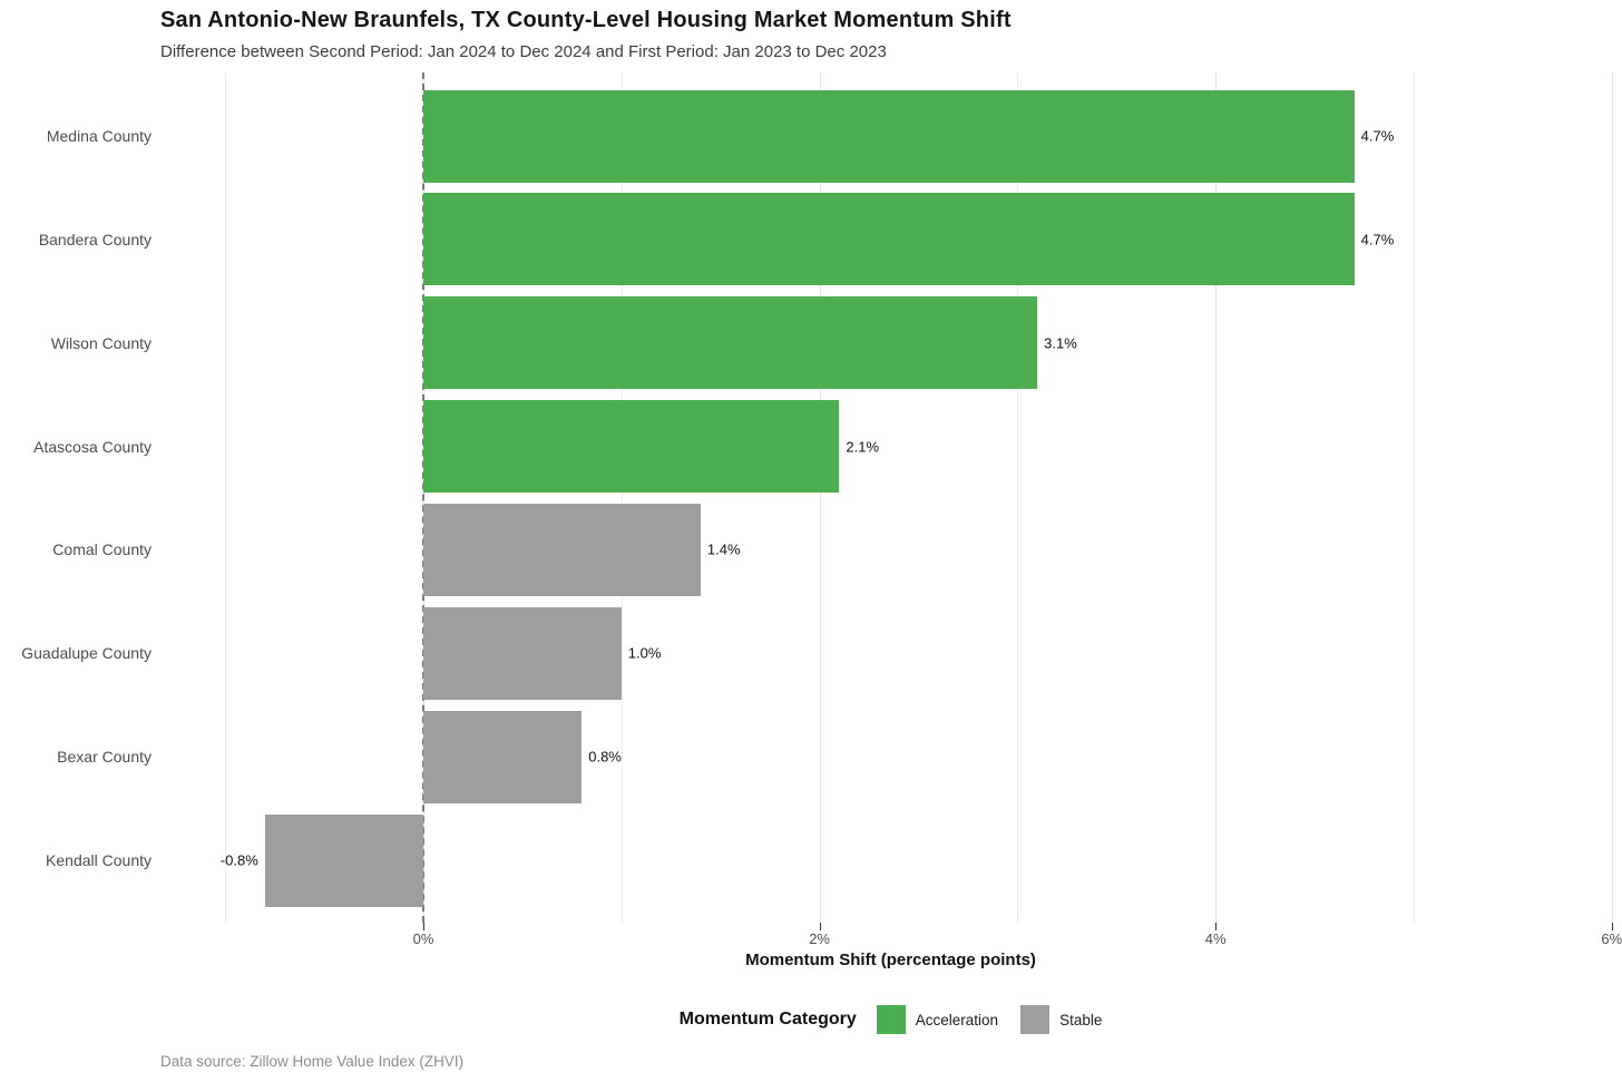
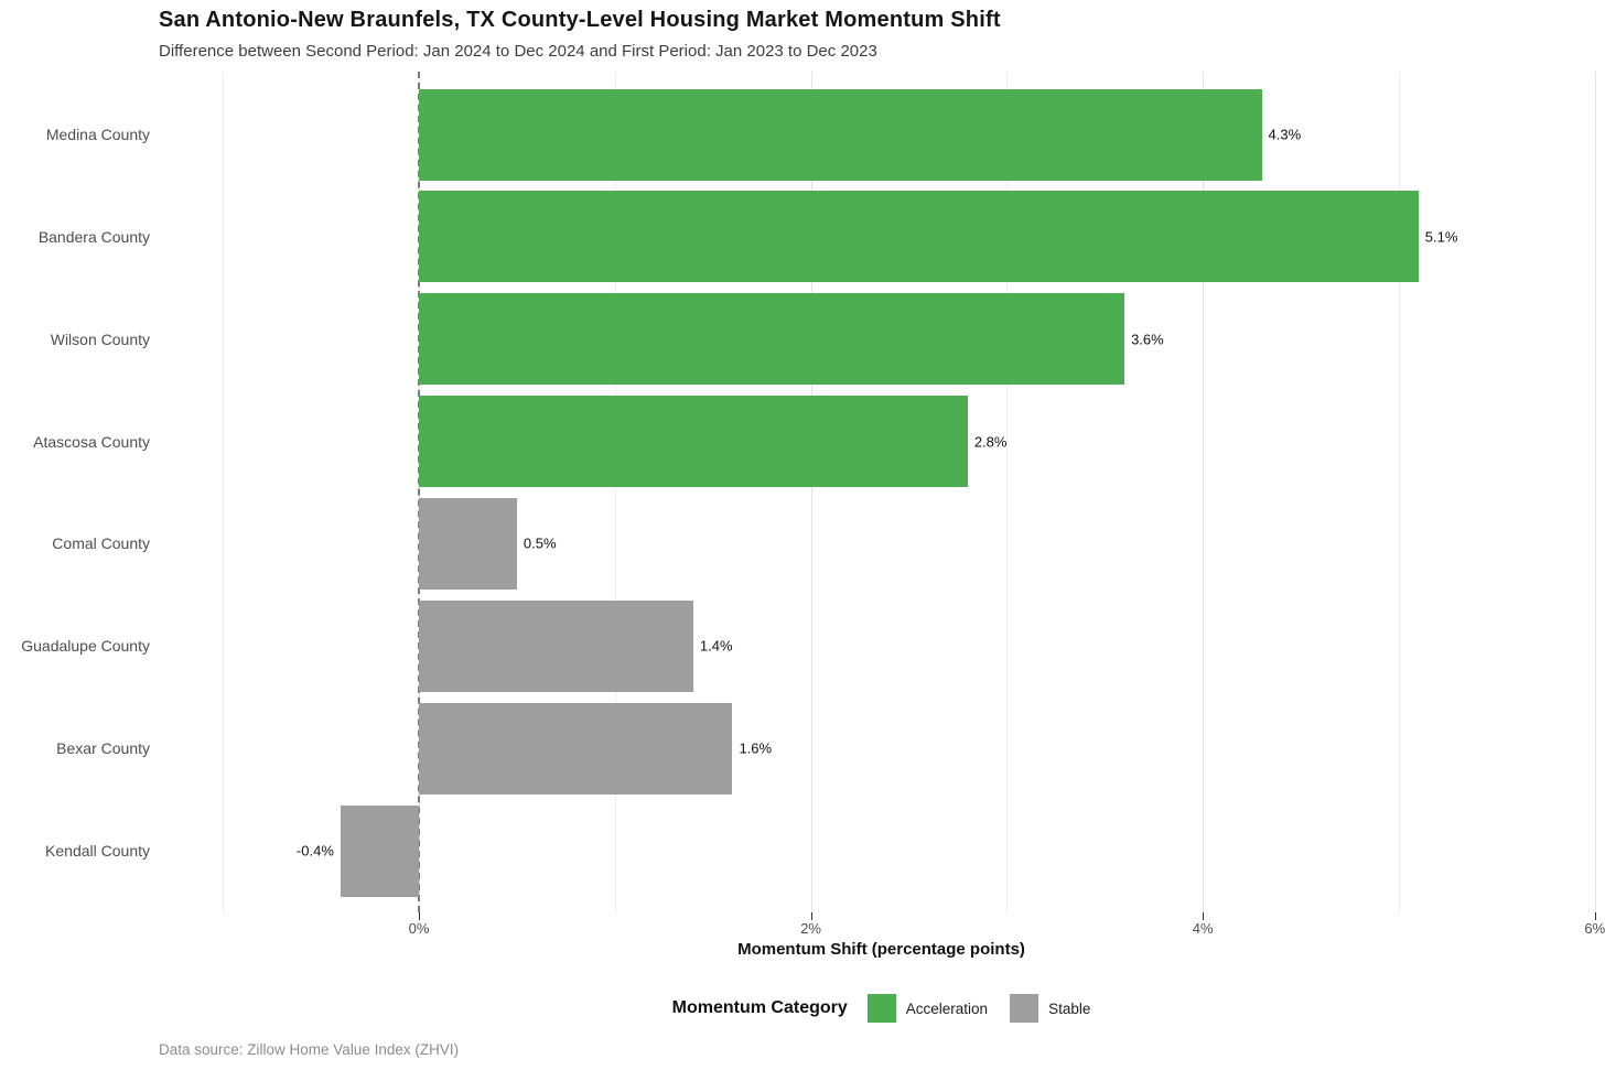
Medina County: 4.7% -> 4.3%
Bandera County: 4.7% -> 5.1%
Wilson County: 3.1% -> 3.6%
Atascosa County: 2.1% -> 2.8%
Comal County: 1.4% -> 0.5%
Guadalupe County: 1.0% -> 1.4%
Bexar County: 0.8% -> 1.6%
Kendall County: -0.8% -> -0.4%
